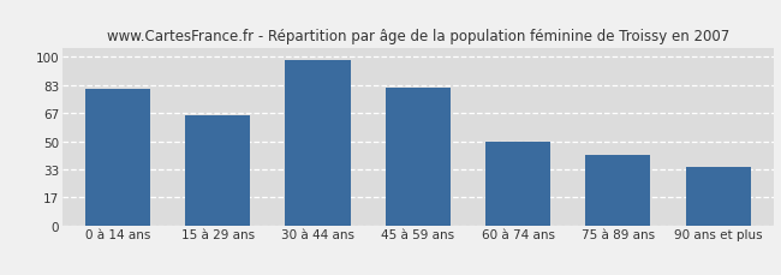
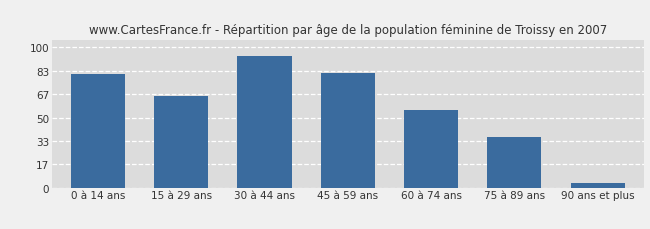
30 à 44 ans: 98 -> 94
60 à 74 ans: 50 -> 55
75 à 89 ans: 42 -> 36
90 ans et plus: 35 -> 3
